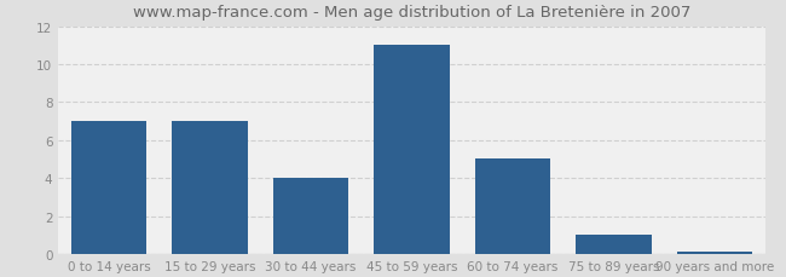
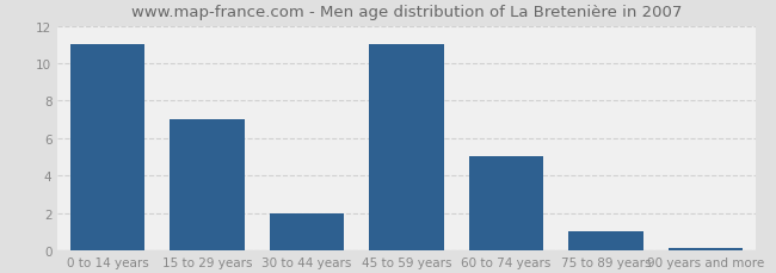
0 to 14 years: 7.0 -> 11.0
30 to 44 years: 4.0 -> 2.0
